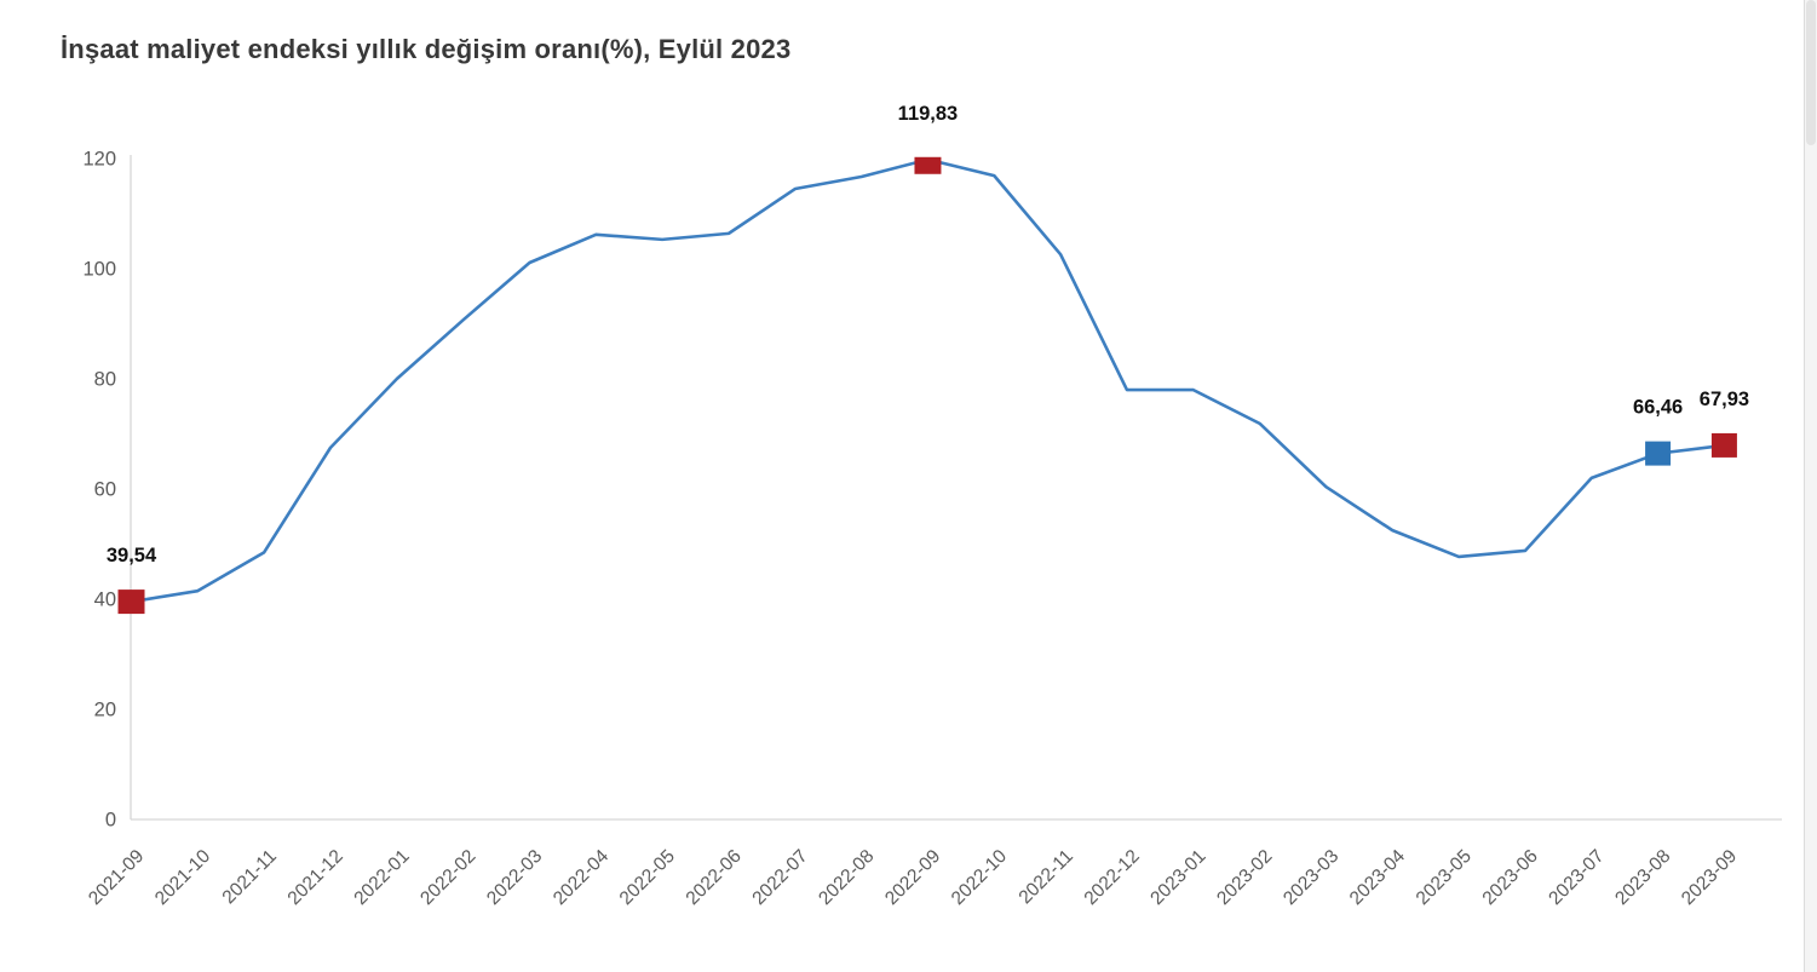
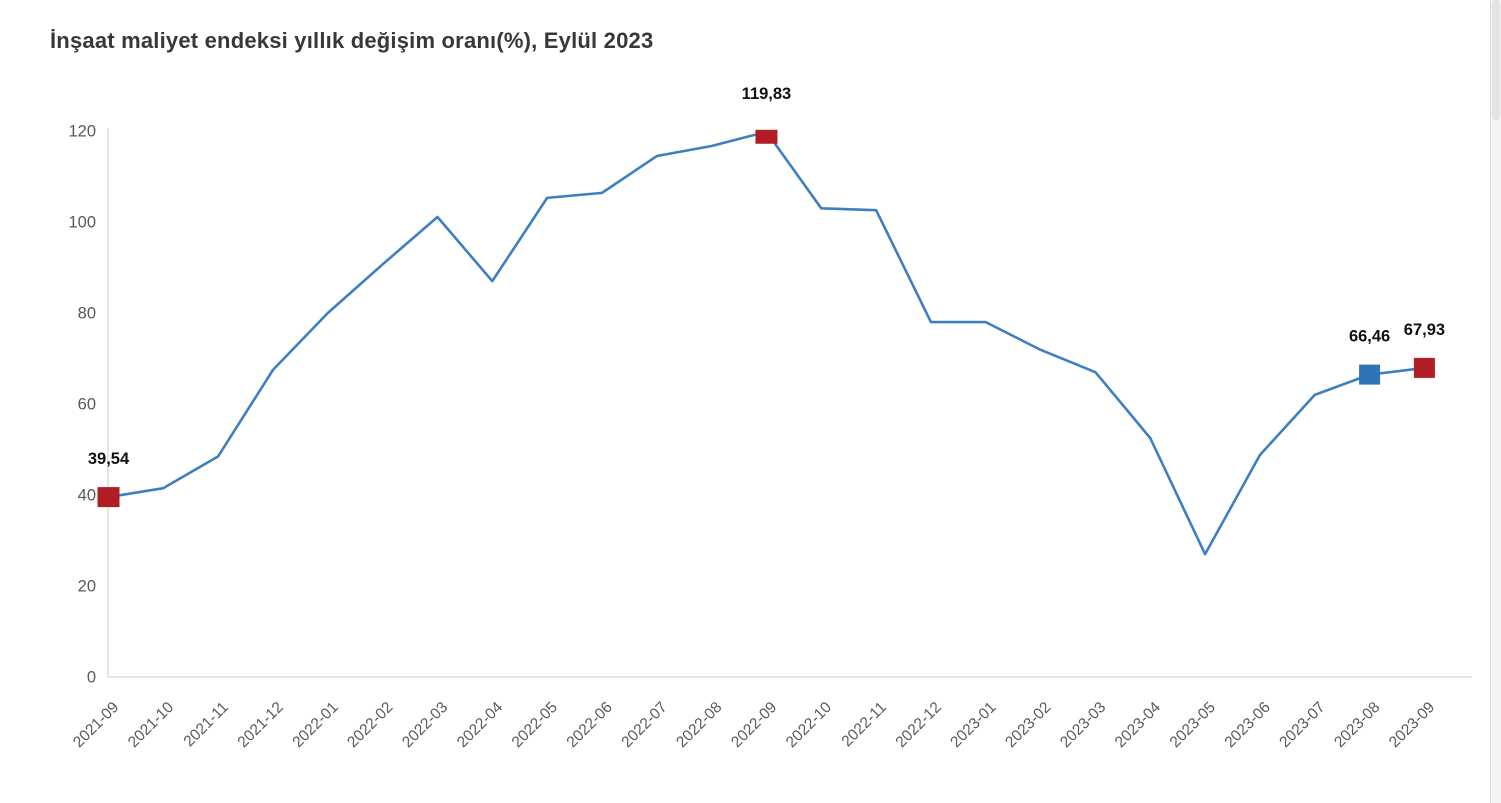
2022-04: 106 -> 87
2022-10: 117 -> 103
2023-03: 60 -> 67
2023-05: 48 -> 27
